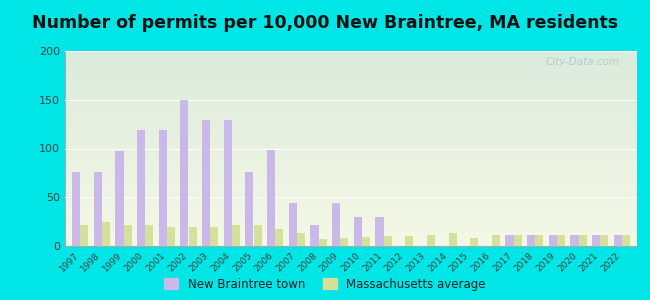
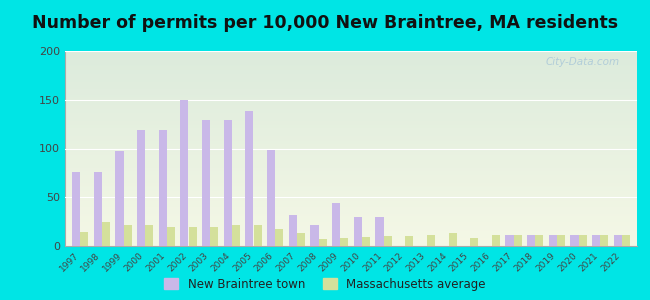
Massachusetts average/1997: 22 -> 14
New Braintree town/2005: 76 -> 138
New Braintree town/2007: 44 -> 32
